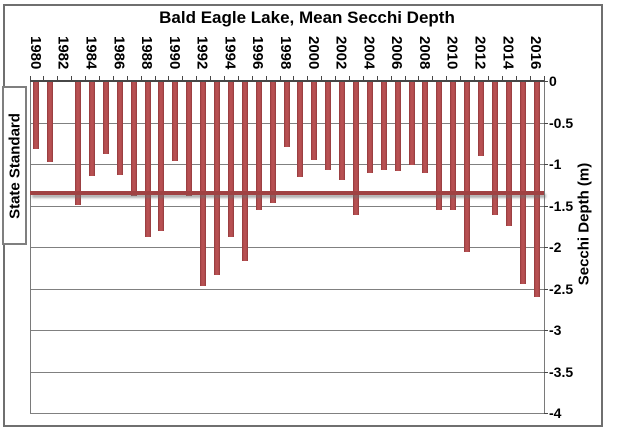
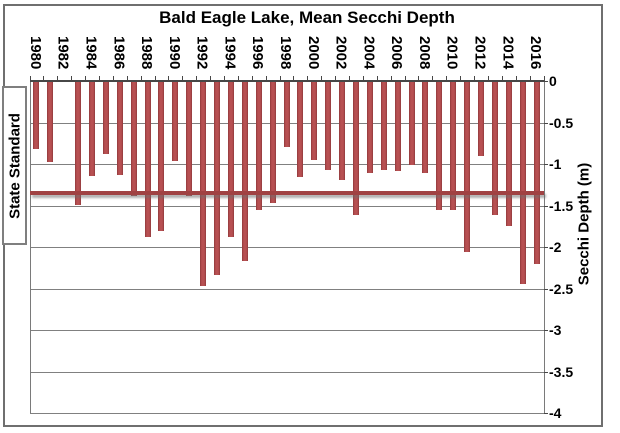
2016: -2.6 -> -2.2
